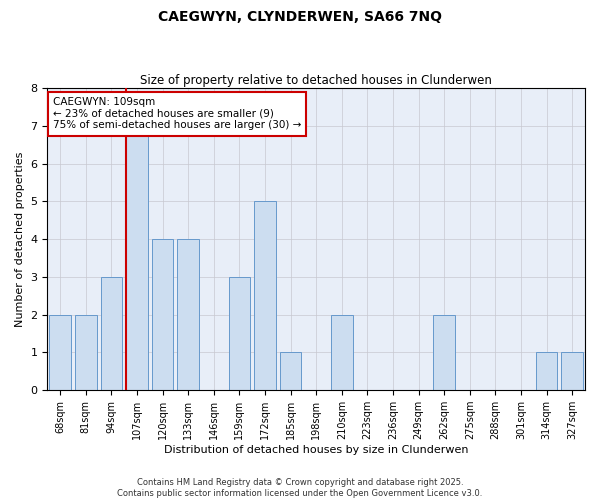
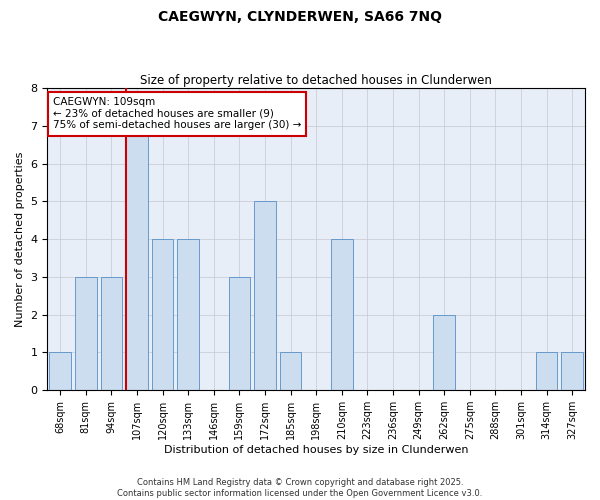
68sqm: 2 -> 1
81sqm: 2 -> 3
210sqm: 2 -> 4
